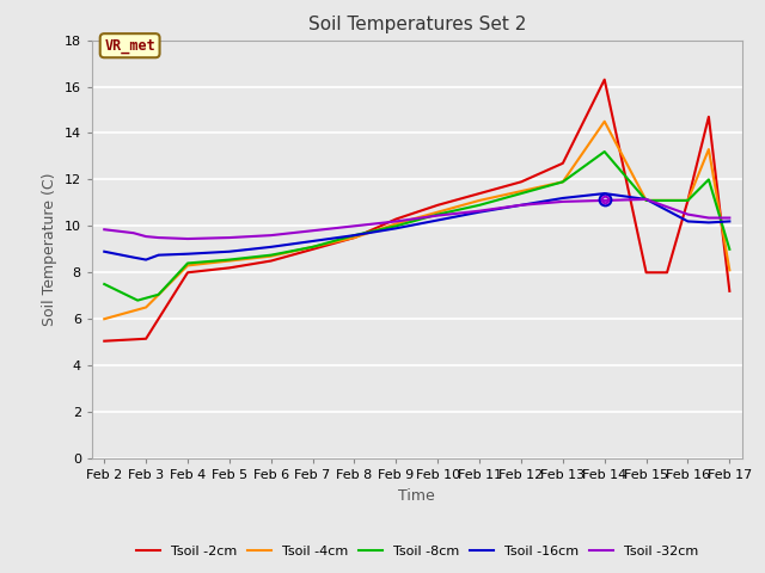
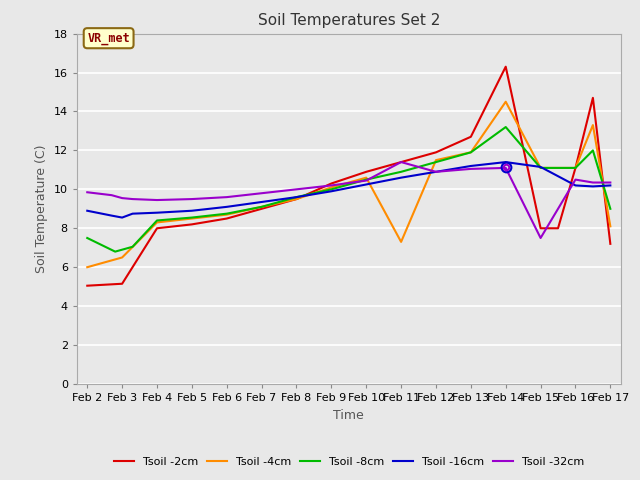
Tsoil -4cm/Feb 11: 11.1 -> 7.3
Tsoil -32cm/Feb 11: 10.7 -> 11.4
Tsoil -32cm/Feb 15: 11.2 -> 7.5
